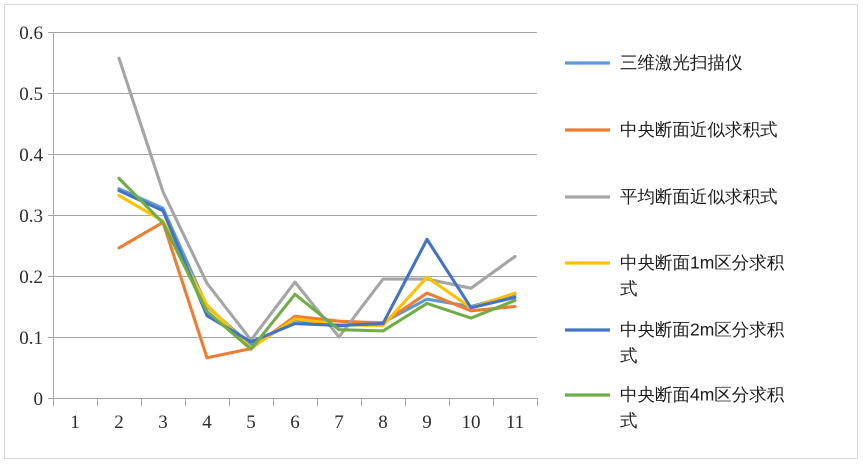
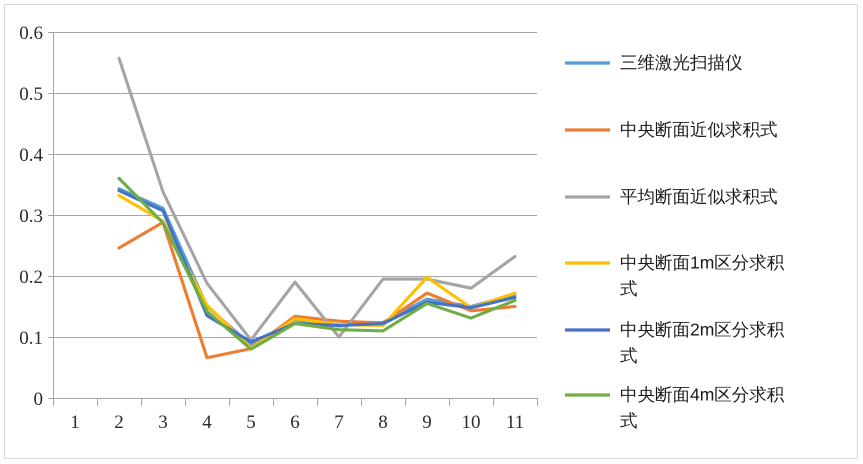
中央断面4m区分求积式/6: 0.17 -> 0.12
中央断面2m区分求积式/9: 0.26 -> 0.16
